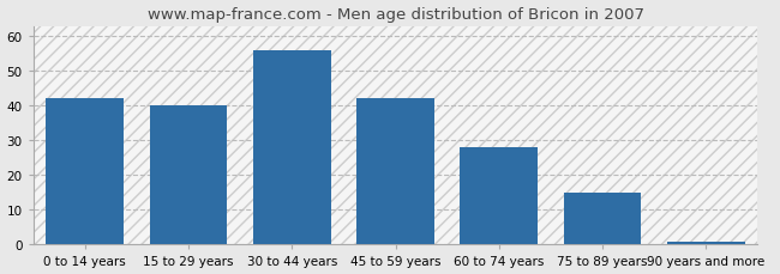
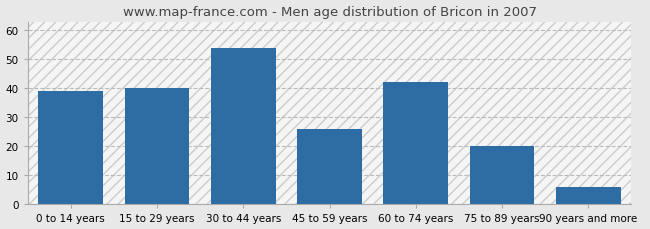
0 to 14 years: 42 -> 39
30 to 44 years: 56 -> 54
45 to 59 years: 42 -> 26
60 to 74 years: 28 -> 42
75 to 89 years: 15 -> 20
90 years and more: 1 -> 6
